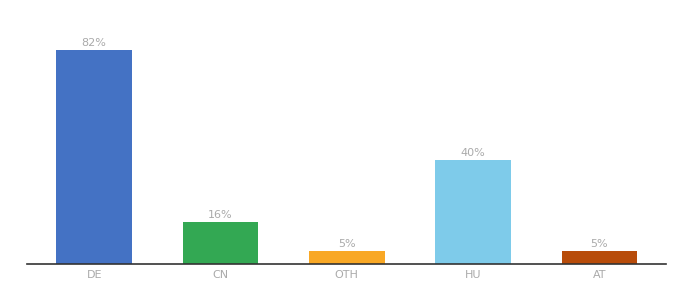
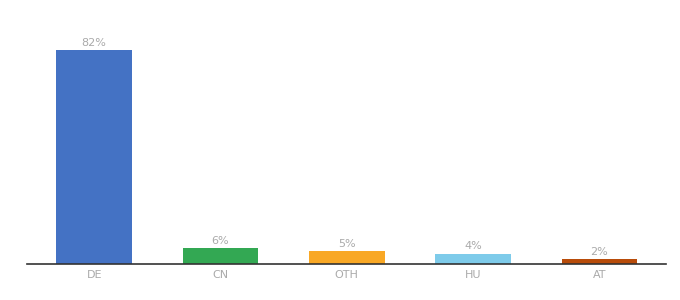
CN: 16% -> 6%
HU: 40% -> 4%
AT: 5% -> 2%
